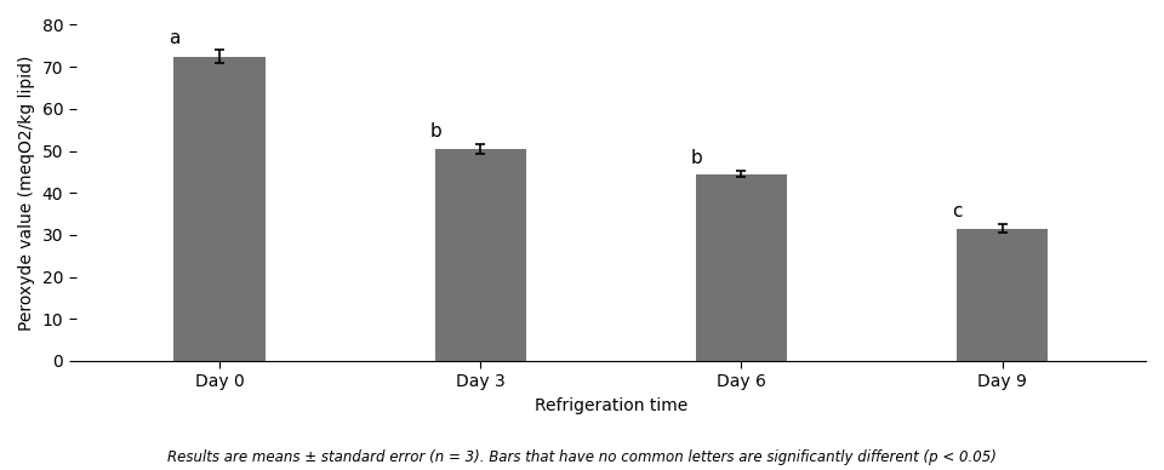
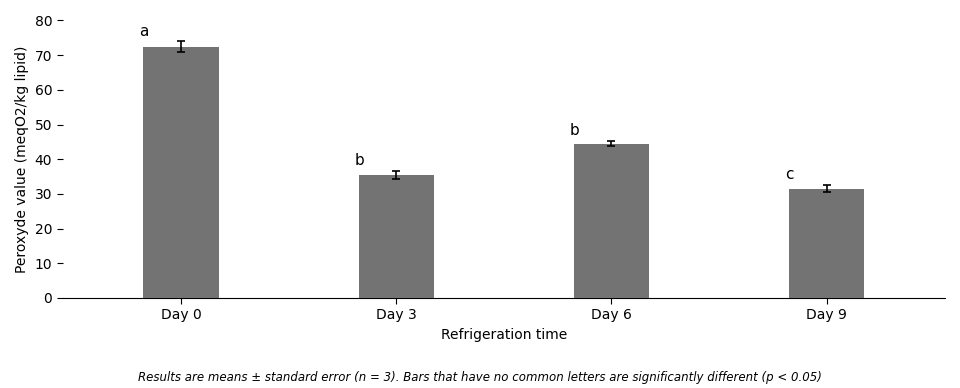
Day 3: 50.5 -> 35.5
